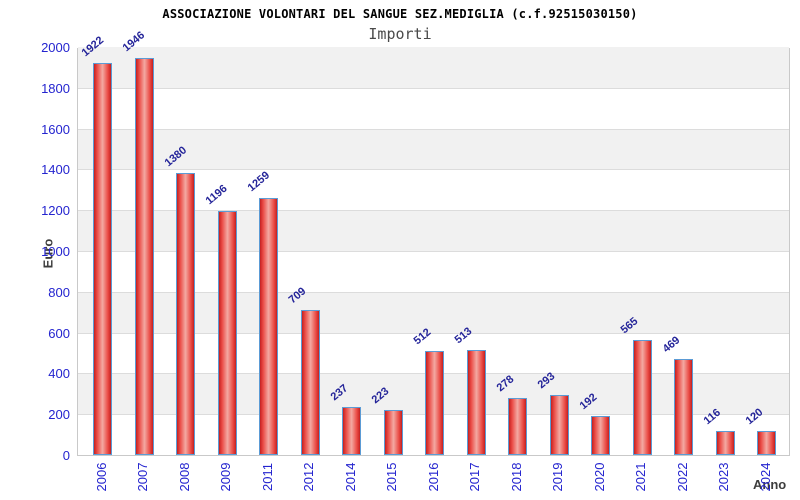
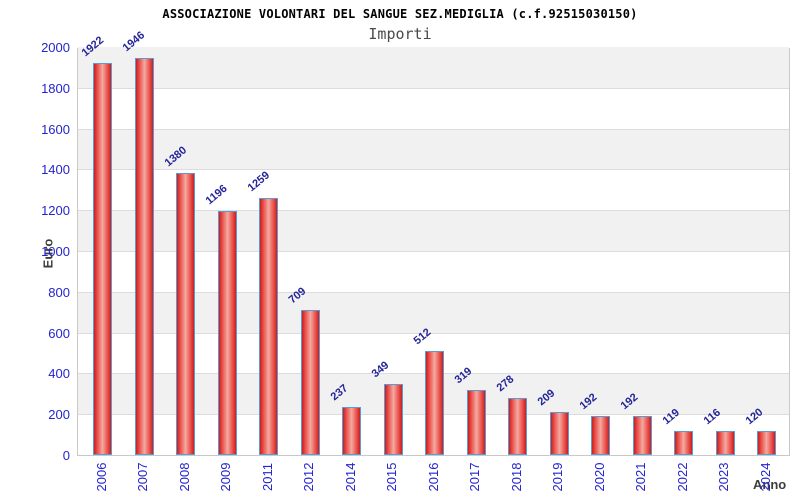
2015: 223 -> 349
2017: 513 -> 319
2019: 293 -> 209
2021: 565 -> 192
2022: 469 -> 119
